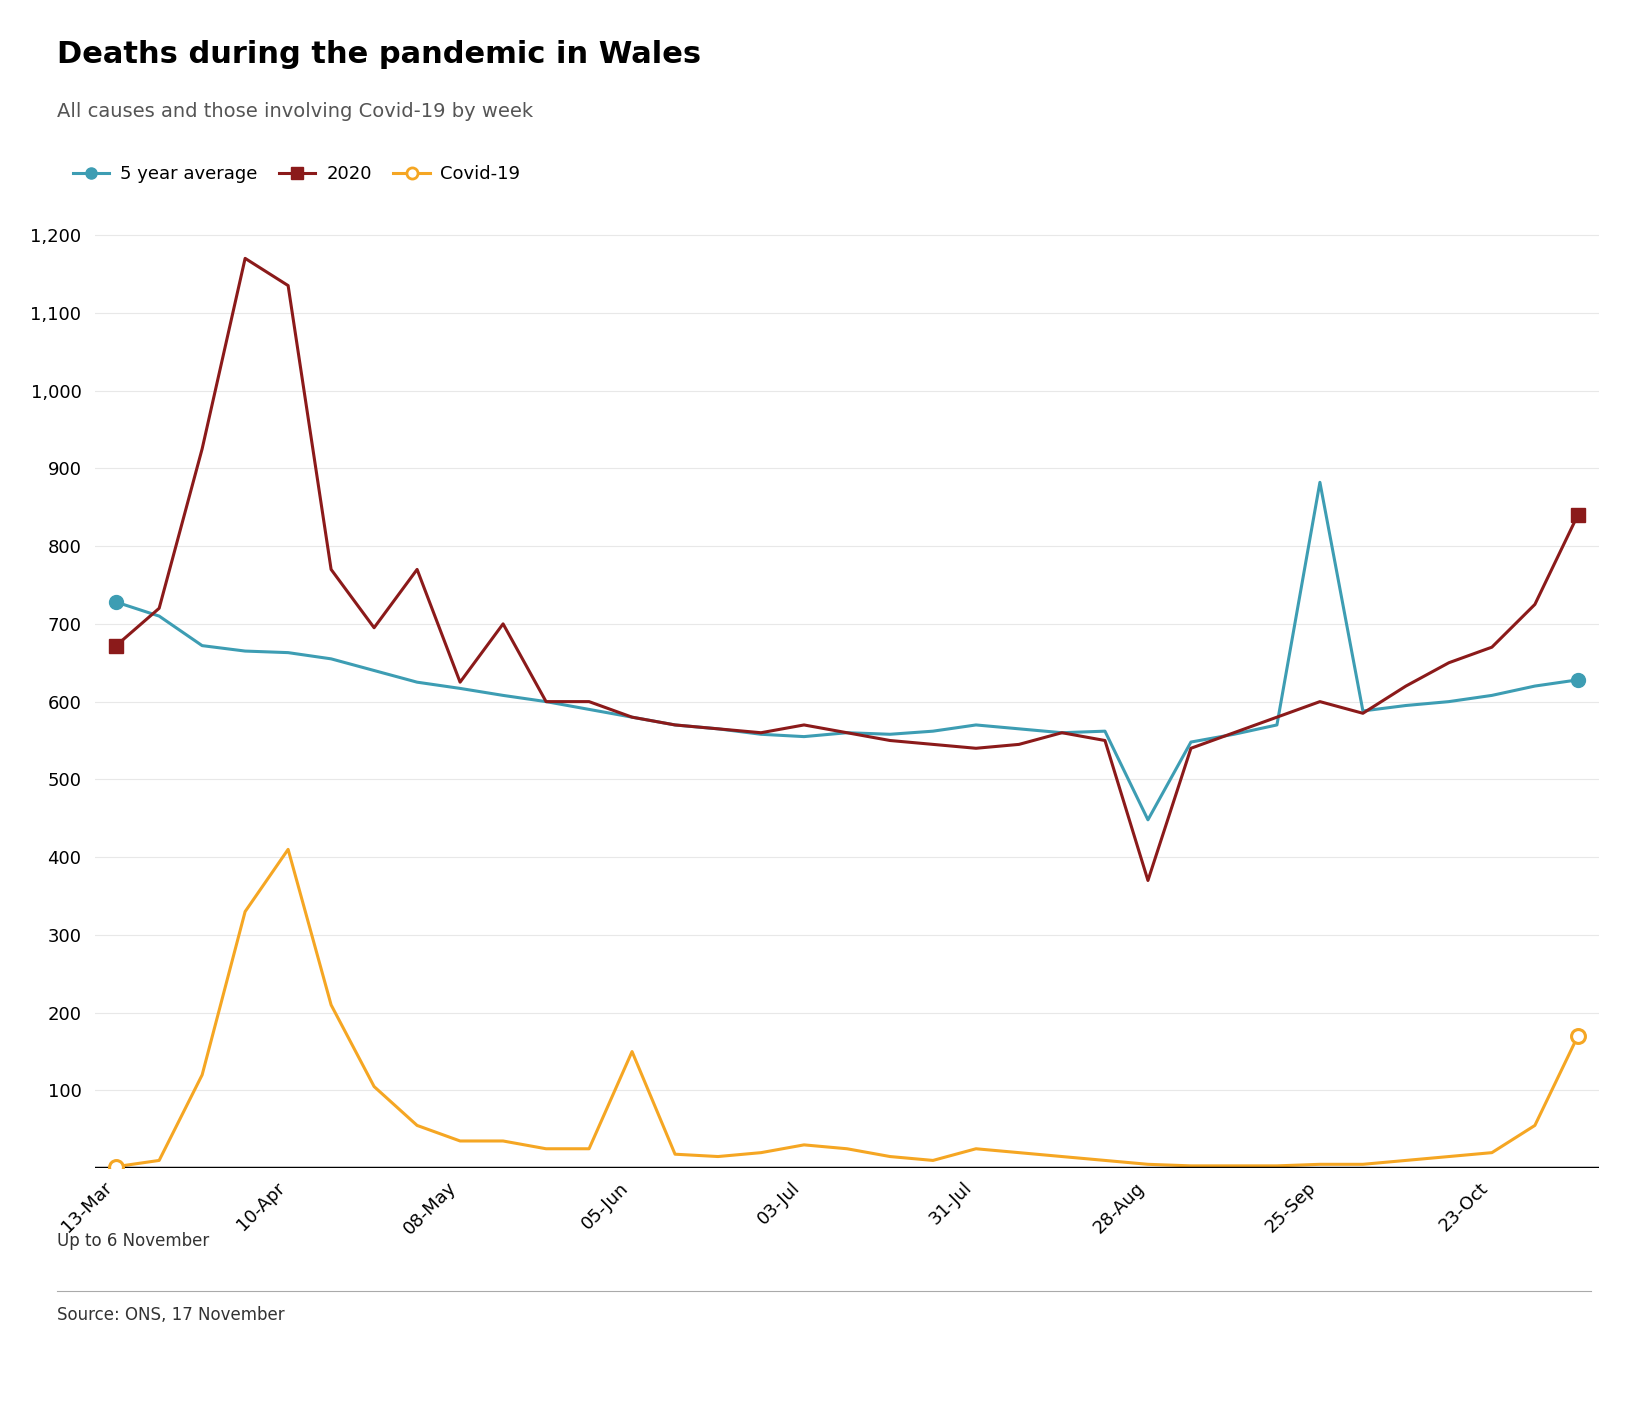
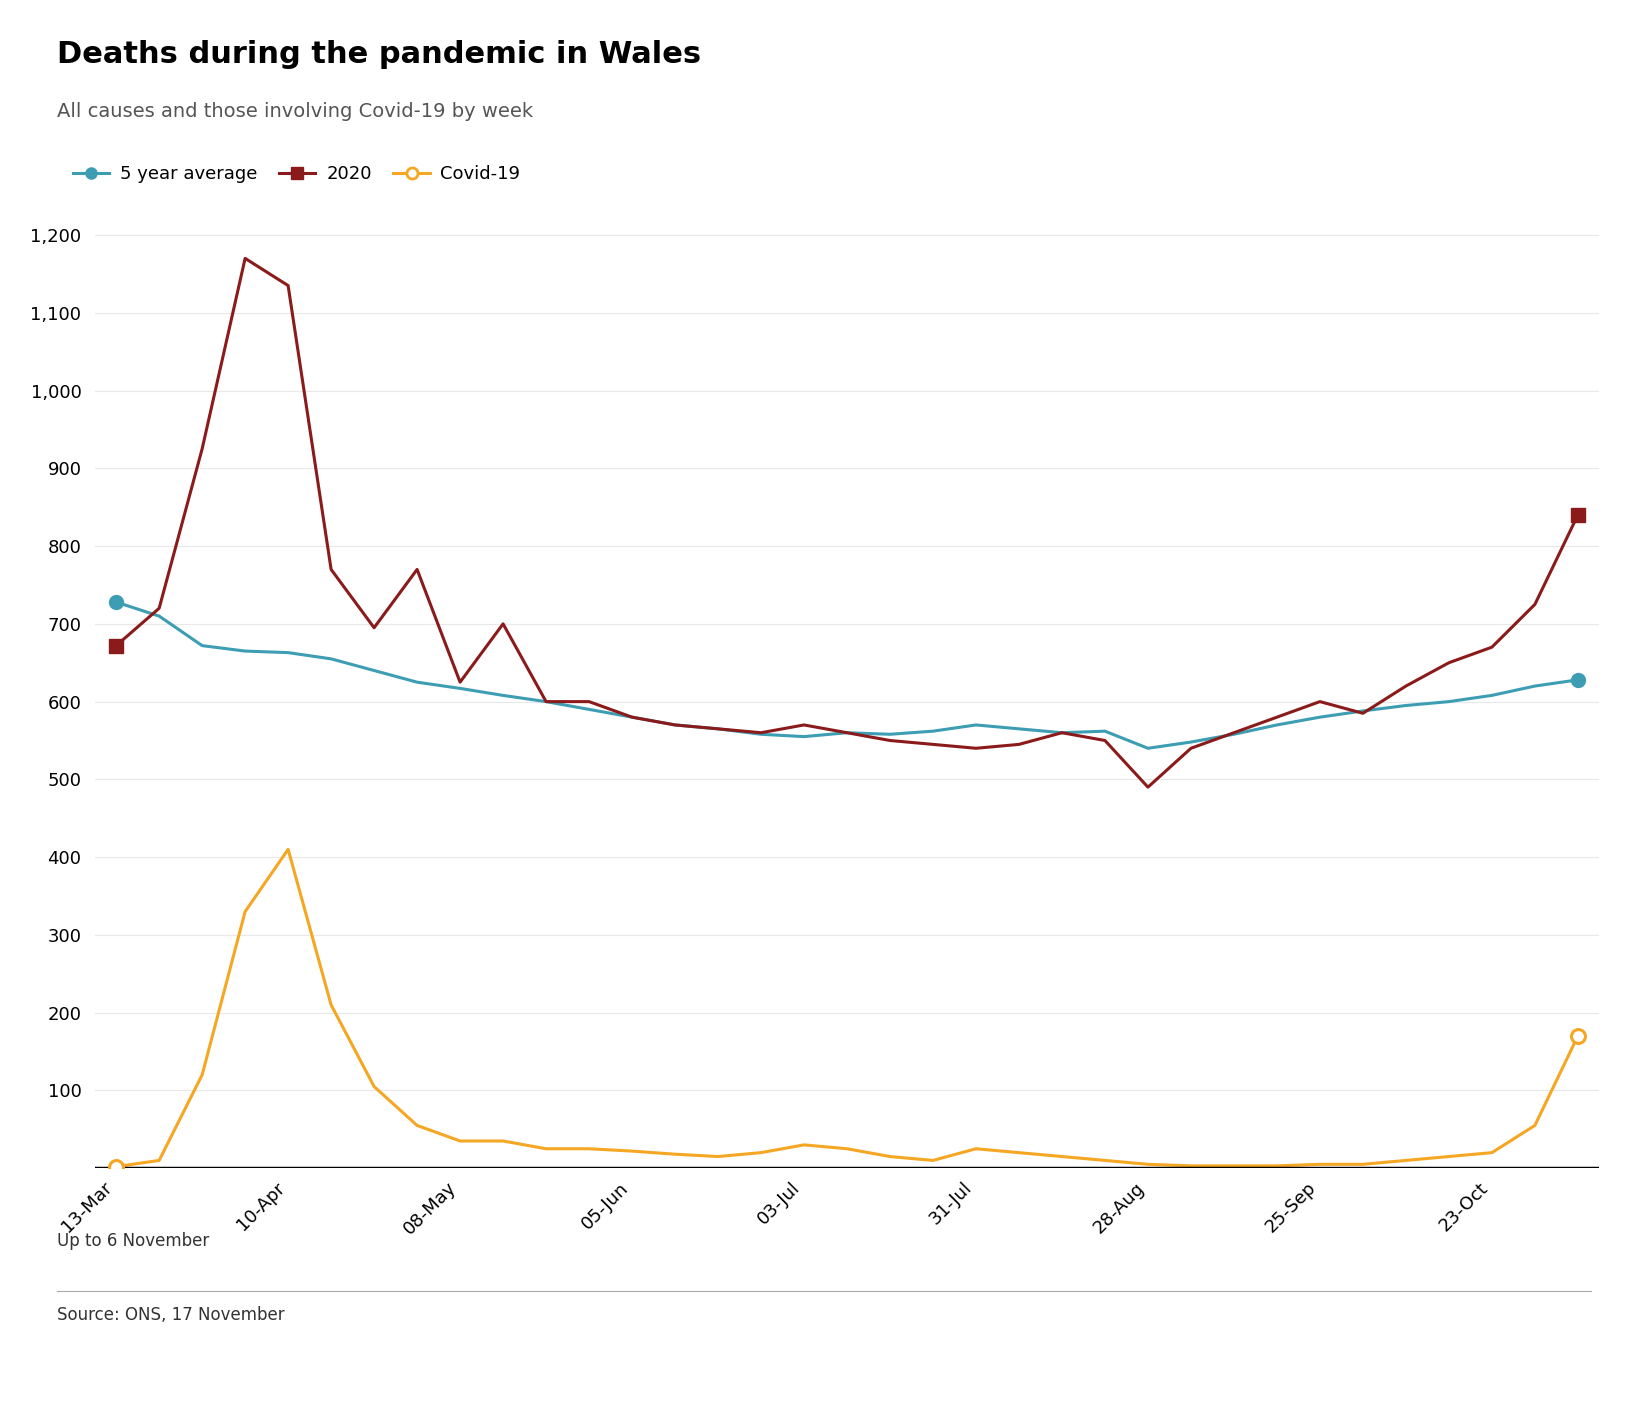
Covid-19/05-Jun: 150 -> 22
5 year average/28-Aug: 448 -> 540
2020/28-Aug: 370 -> 490
5 year average/25-Sep: 882 -> 580
